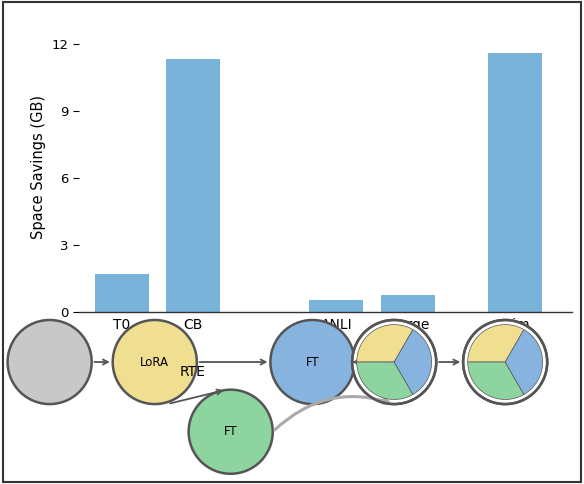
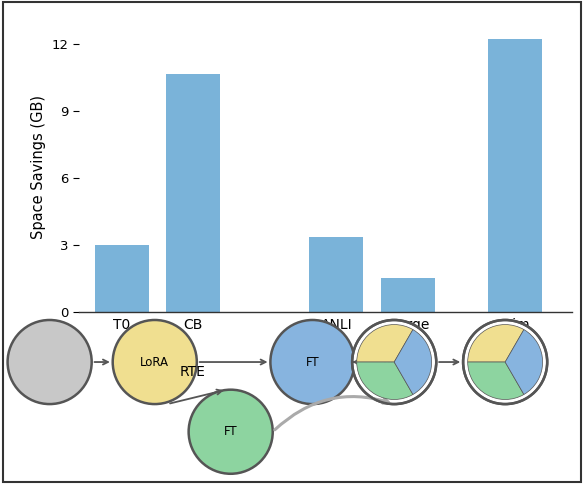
T0: 1.70 -> 3.00
CB: 11.35 -> 10.65
ANLI: 0.55 -> 3.35
Merge: 0.75 -> 1.55
Trim: 11.60 -> 12.25
